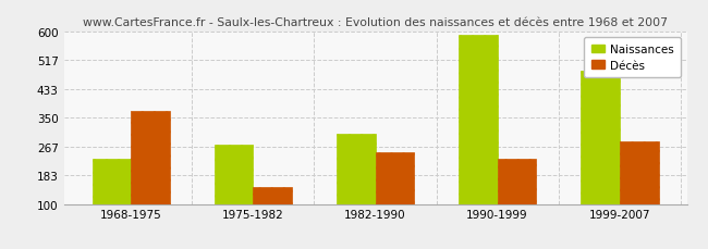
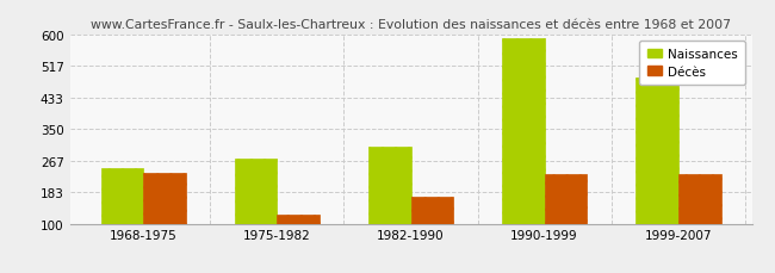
Naissances/1968-1975: 230 -> 248
Décès/1968-1975: 370 -> 235
Décès/1975-1982: 150 -> 125
Décès/1982-1990: 250 -> 170
Décès/1999-2007: 280 -> 230
